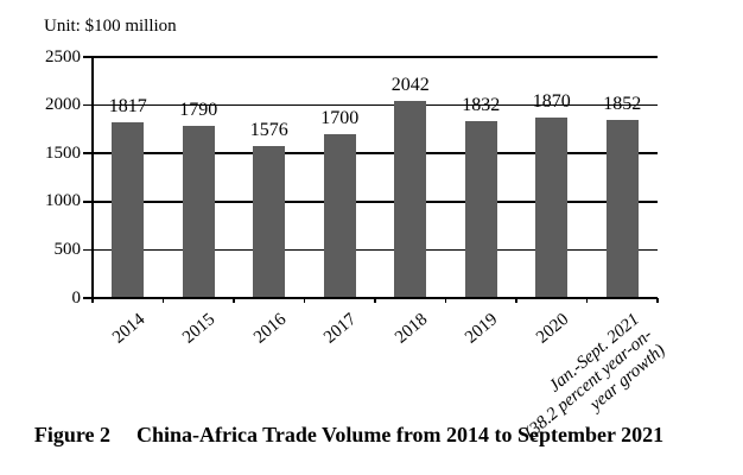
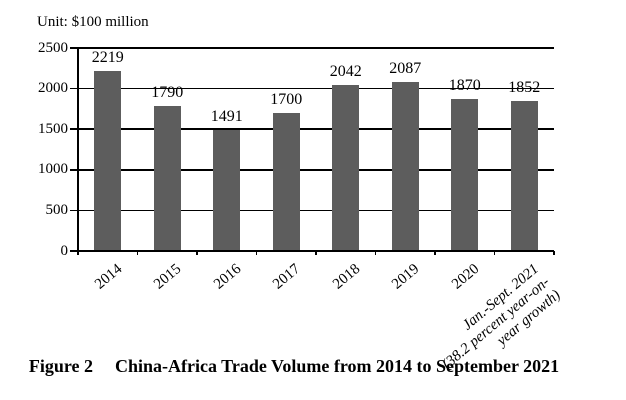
2014: 1817 -> 2219
2016: 1576 -> 1491
2019: 1832 -> 2087
